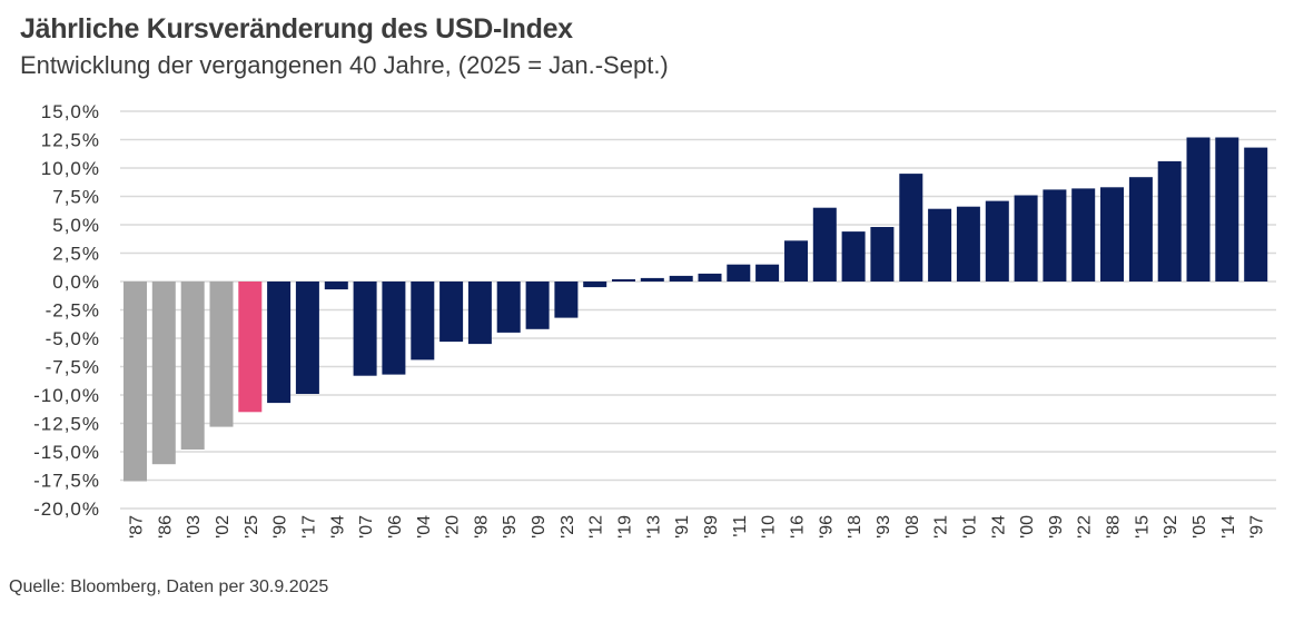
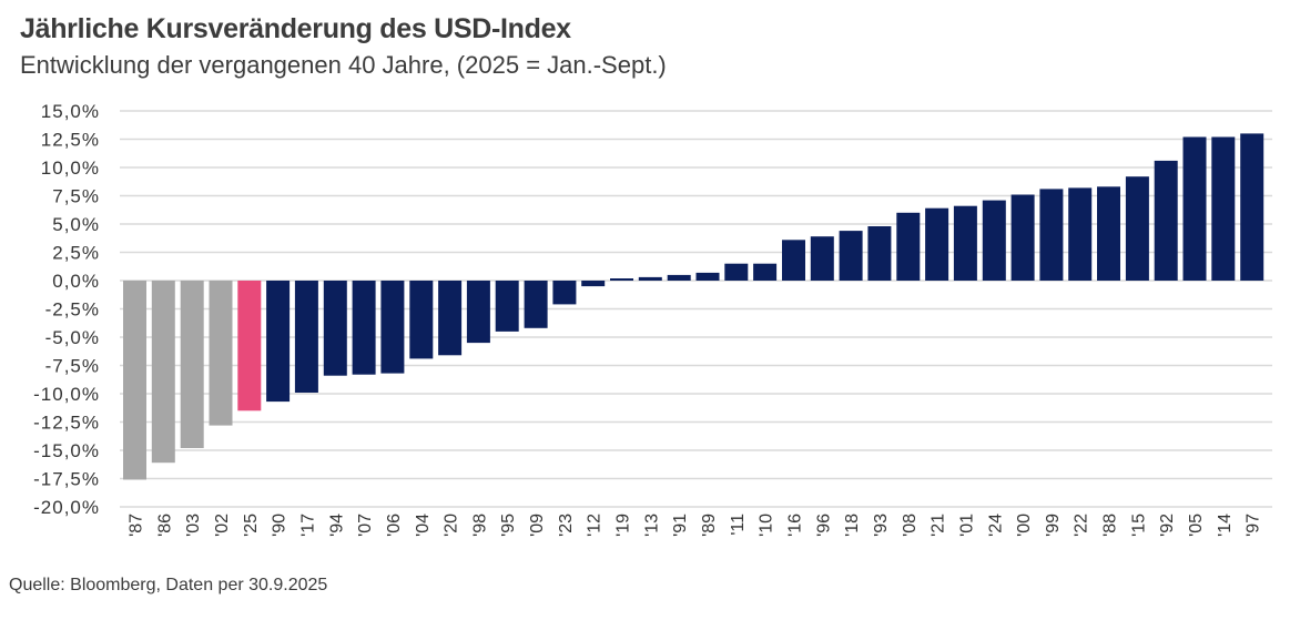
'94: -0,7% -> -8,4%
'20: -5,3% -> -6,6%
'23: -3,2% -> -2,1%
'96: 6,5% -> 3,9%
'08: 9,5% -> 6,0%
'97: 11,8% -> 13,0%
